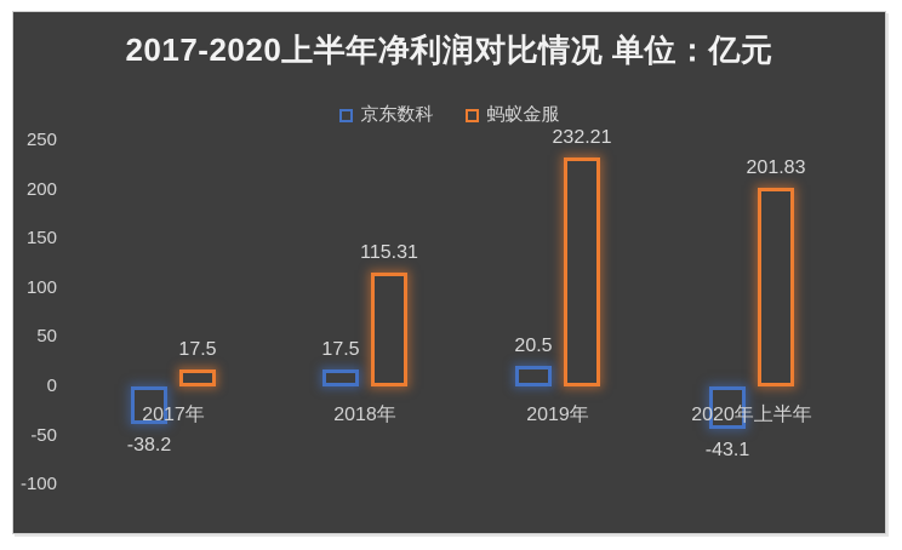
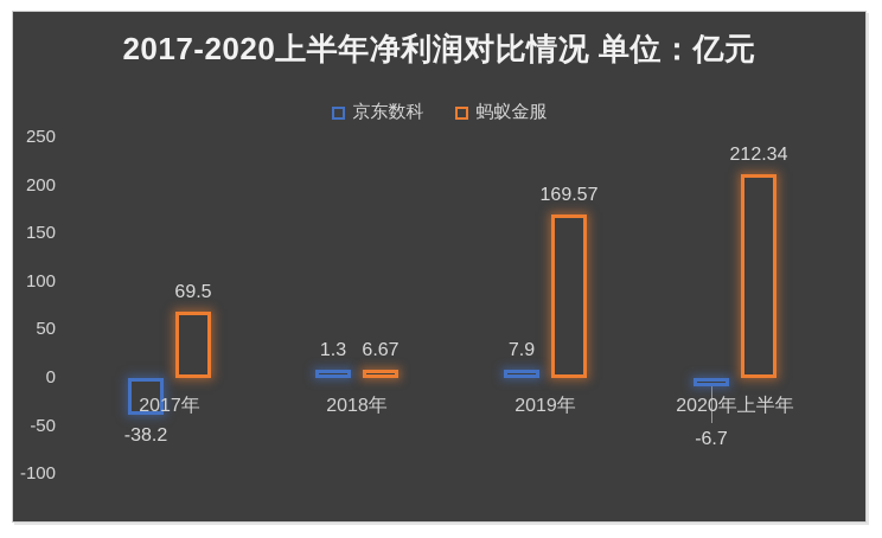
蚂蚁金服/2017年: 17.5 -> 69.5
京东数科/2018年: 17.5 -> 1.3
蚂蚁金服/2018年: 115.31 -> 6.67
京东数科/2019年: 20.5 -> 7.9
蚂蚁金服/2019年: 232.21 -> 169.57
京东数科/2020年上半年: -43.1 -> -6.7
蚂蚁金服/2020年上半年: 201.83 -> 212.34
